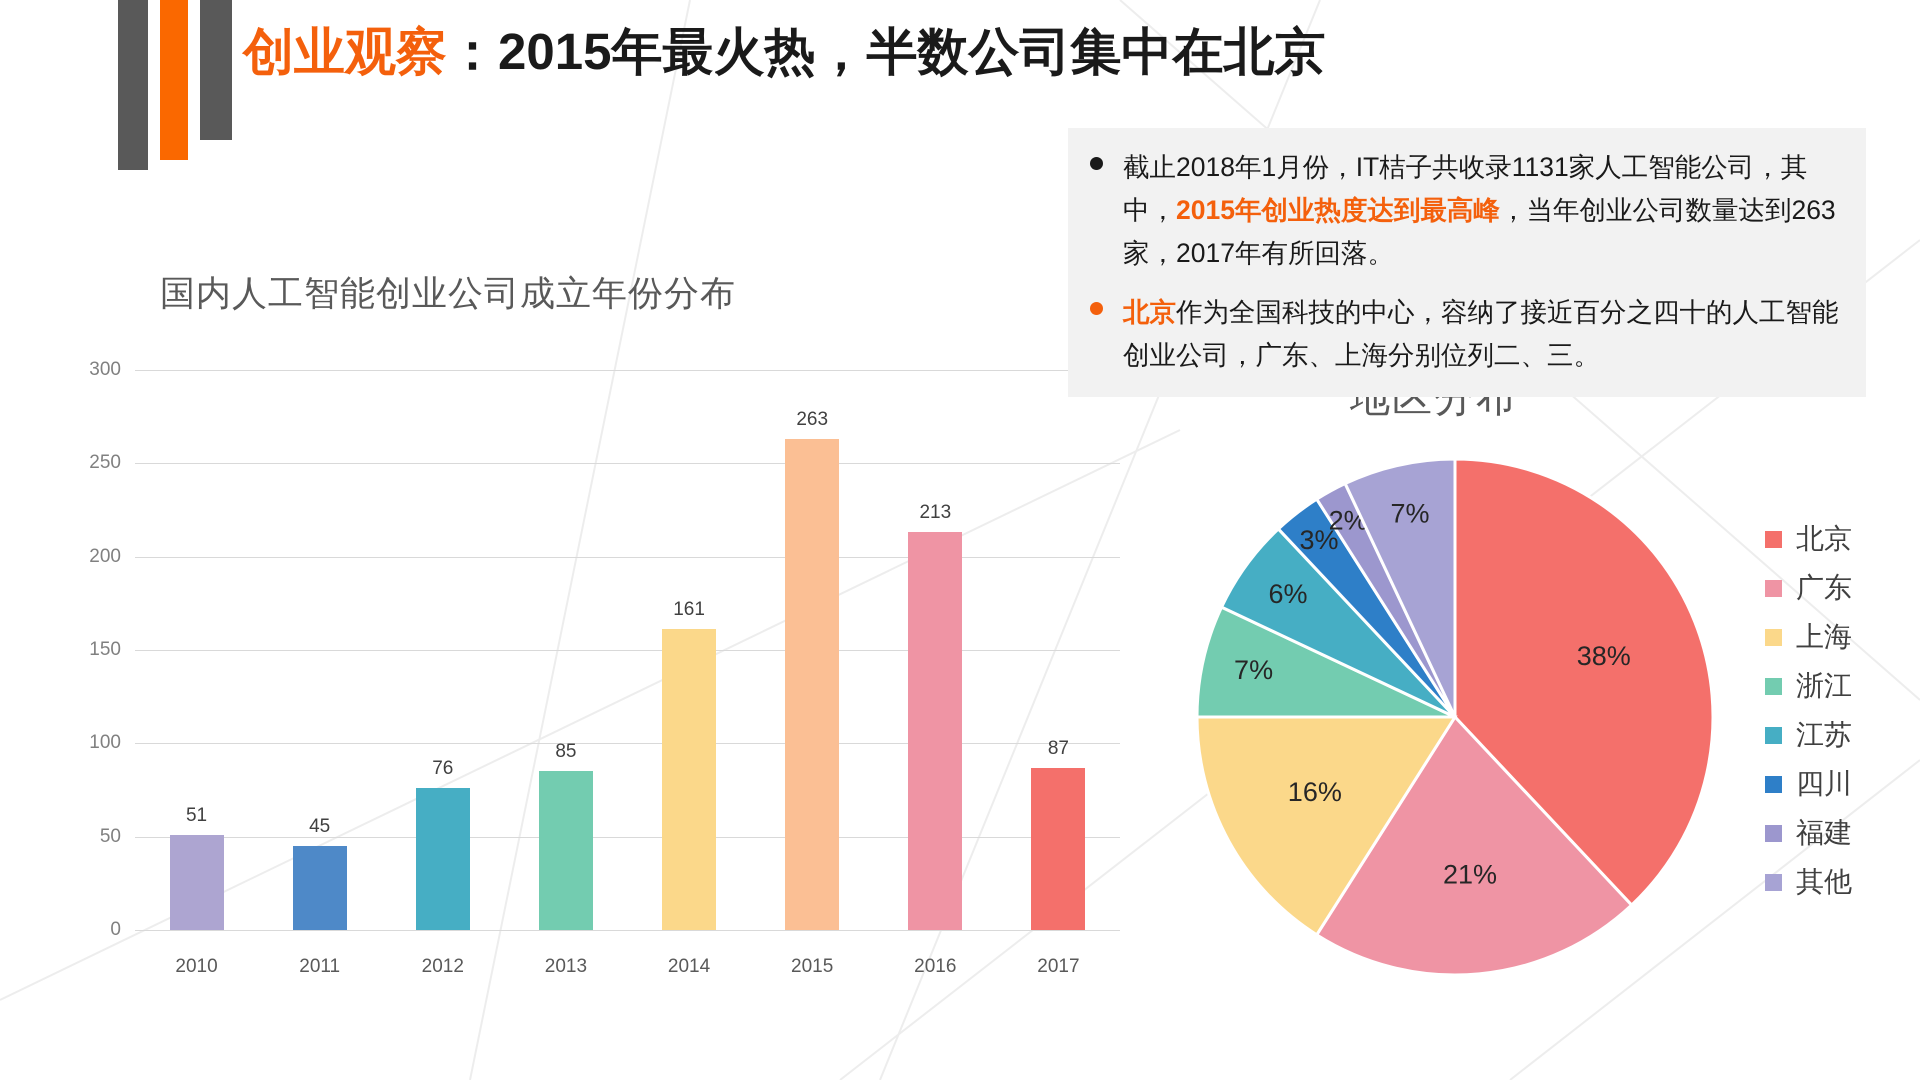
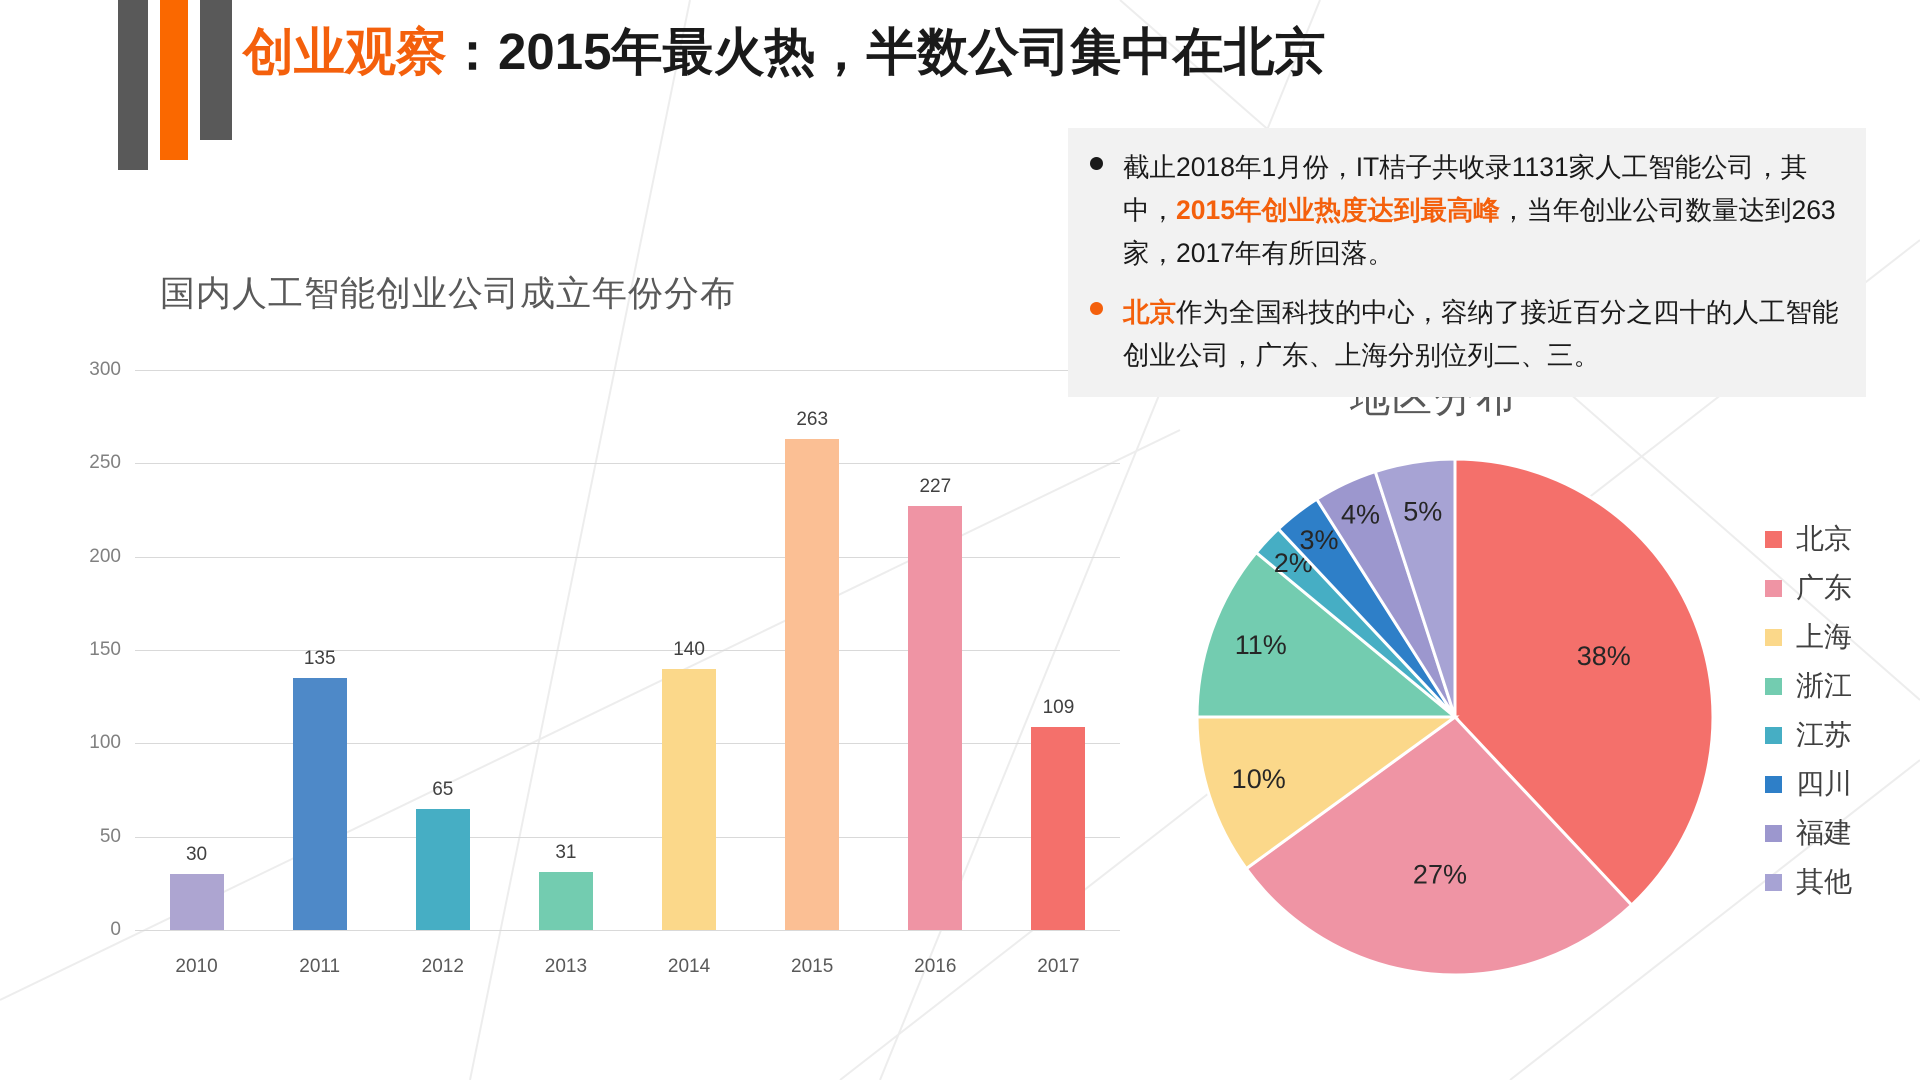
国内人工智能创业公司成立年份分布/2010: 51 -> 30
国内人工智能创业公司成立年份分布/2011: 45 -> 135
国内人工智能创业公司成立年份分布/2012: 76 -> 65
国内人工智能创业公司成立年份分布/2013: 85 -> 31
国内人工智能创业公司成立年份分布/2014: 161 -> 140
国内人工智能创业公司成立年份分布/2016: 213 -> 227
国内人工智能创业公司成立年份分布/2017: 87 -> 109
地区分布/广东: 21% -> 27%
地区分布/上海: 16% -> 10%
地区分布/浙江: 7% -> 11%
地区分布/江苏: 6% -> 2%
地区分布/福建: 2% -> 4%
地区分布/其他: 7% -> 5%
